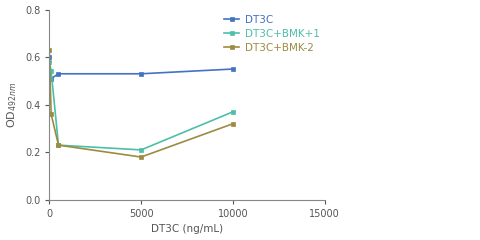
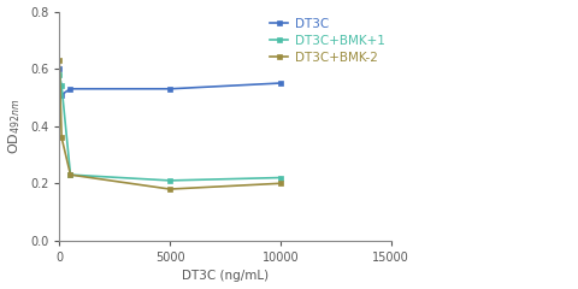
DT3C+BMK+1/10000: 0.37 -> 0.22
DT3C+BMK-2/10000: 0.32 -> 0.20
